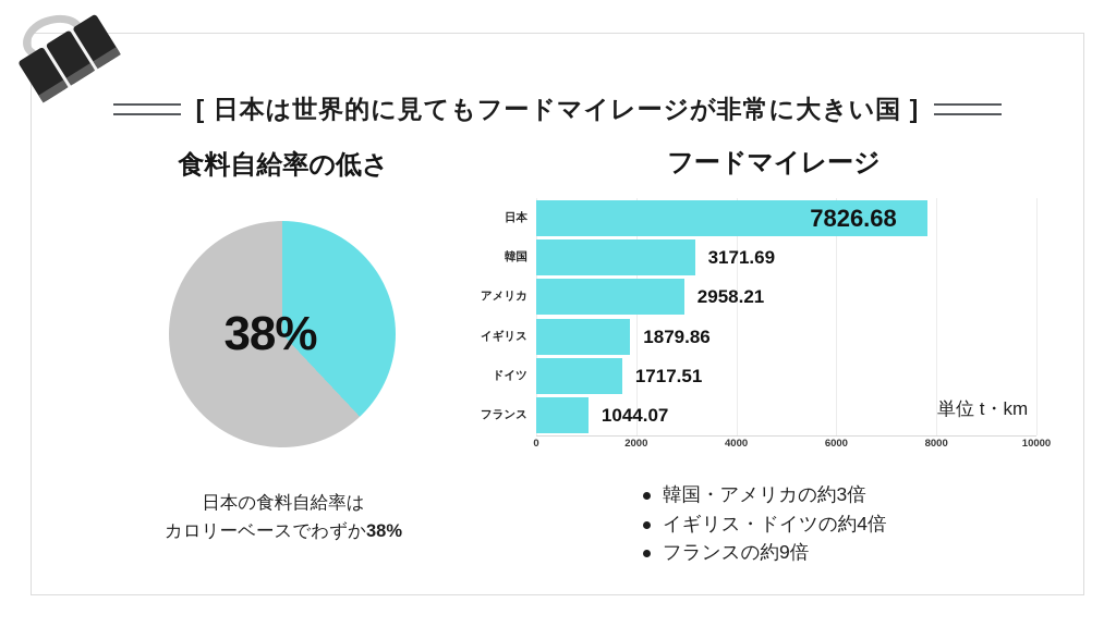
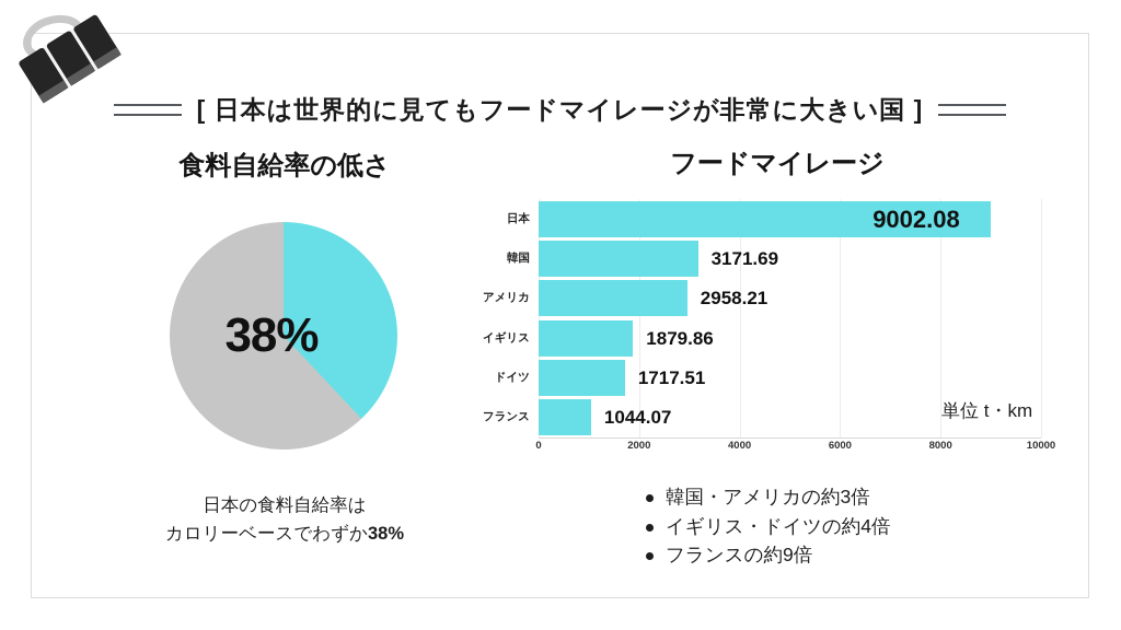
フードマイレージ/日本: 7826.68 -> 9002.08
